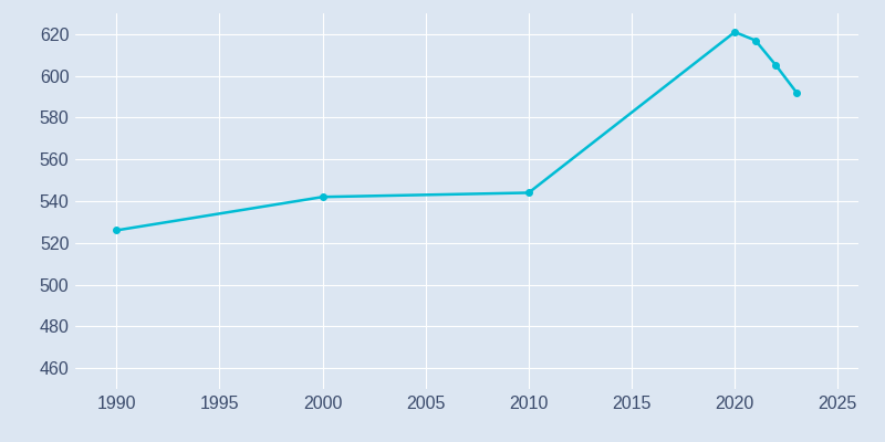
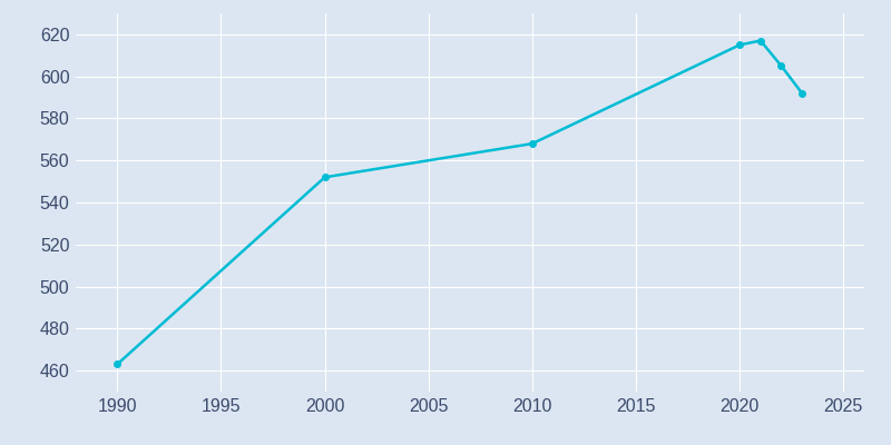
1990: 526 -> 463
2000: 542 -> 552
2010: 544 -> 568
2020: 621 -> 615
